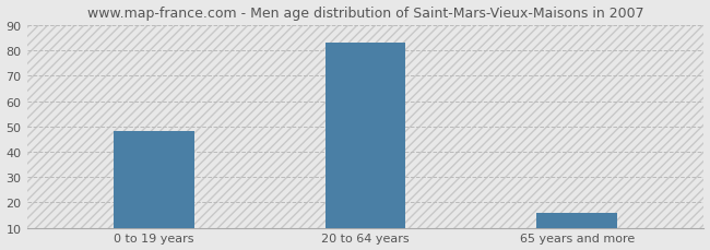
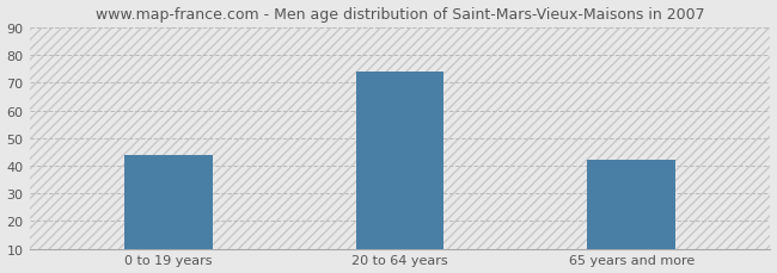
0 to 19 years: 48 -> 44
20 to 64 years: 83 -> 74
65 years and more: 16 -> 42
